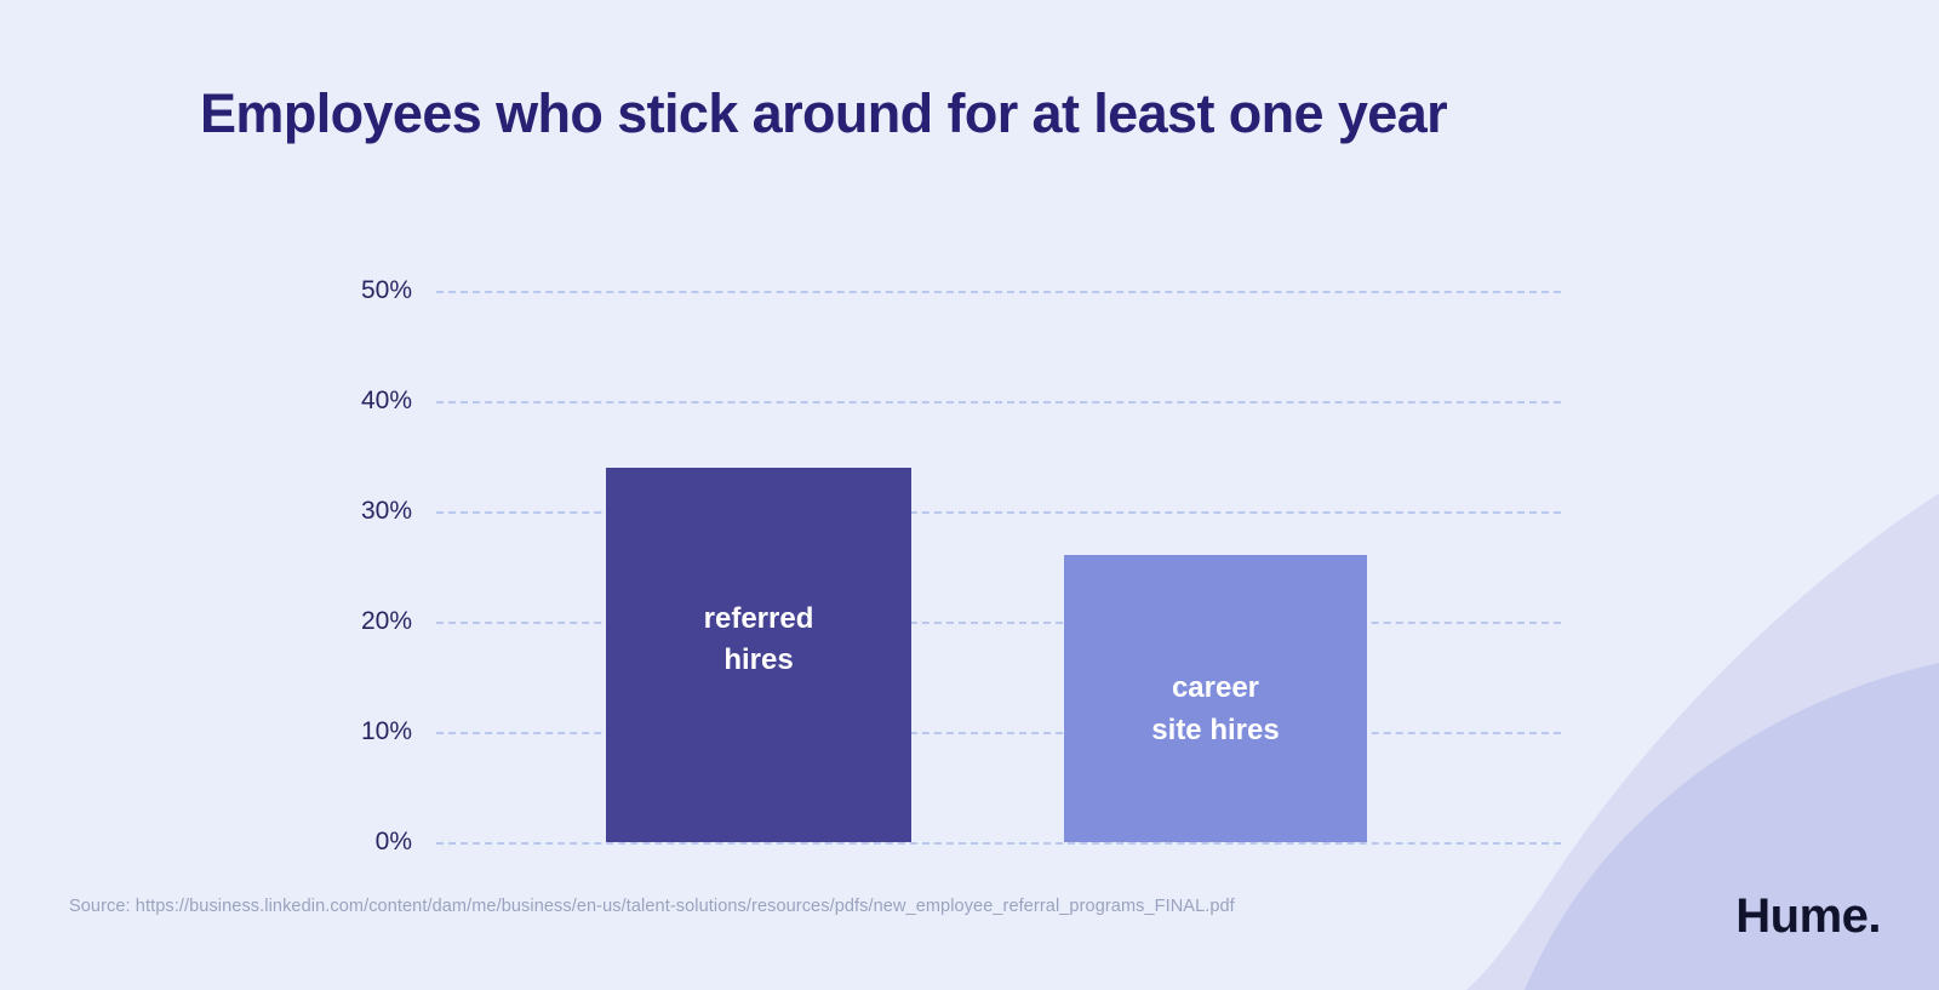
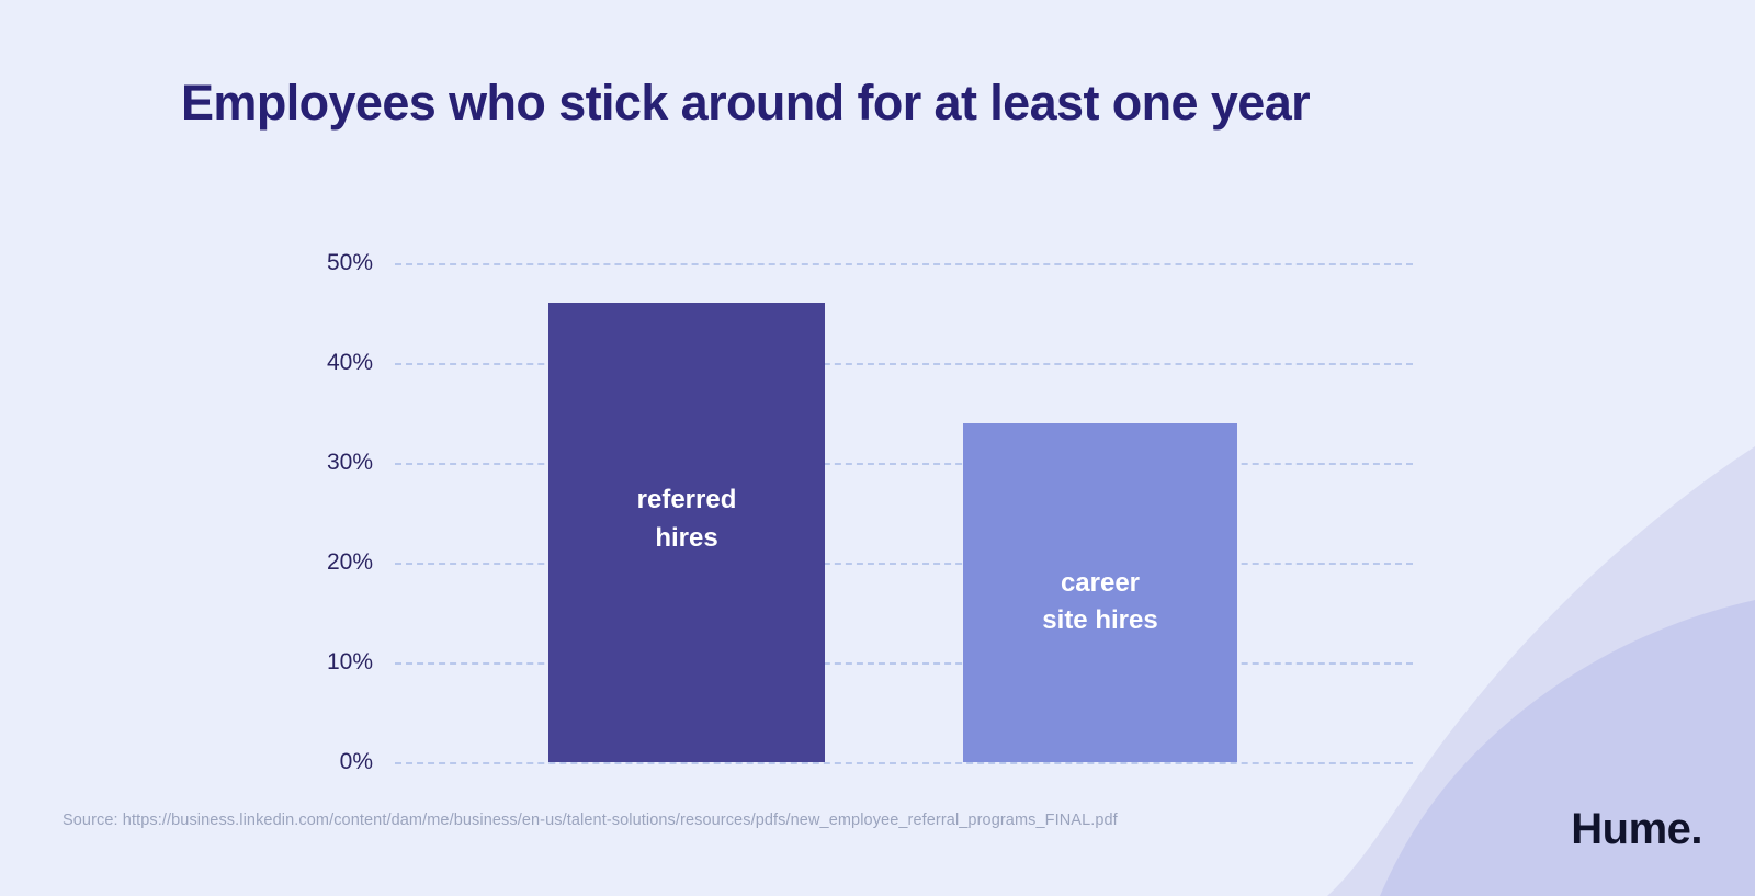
referred hires: 34% -> 46%
career site hires: 26% -> 34%
